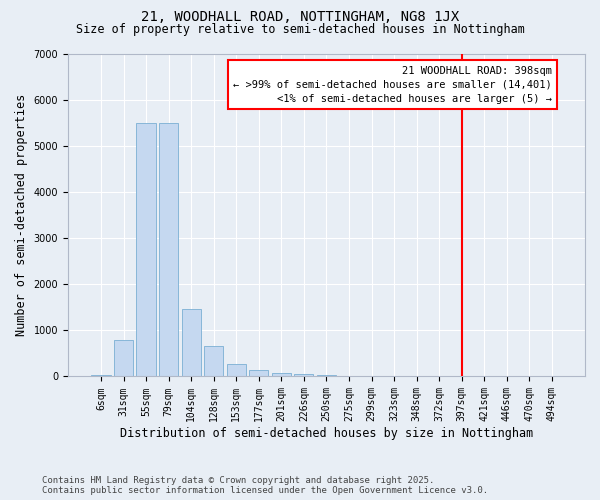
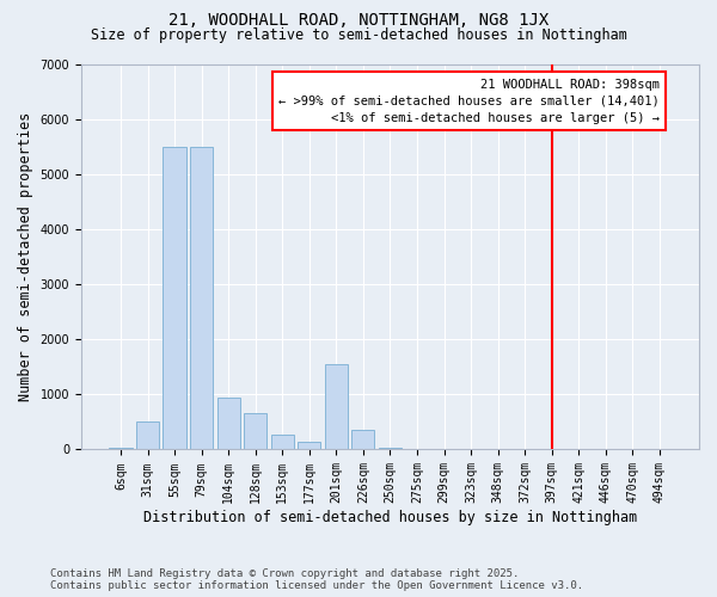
31sqm: 800 -> 500
104sqm: 1470 -> 950
201sqm: 80 -> 1550
226sqm: 60 -> 350
